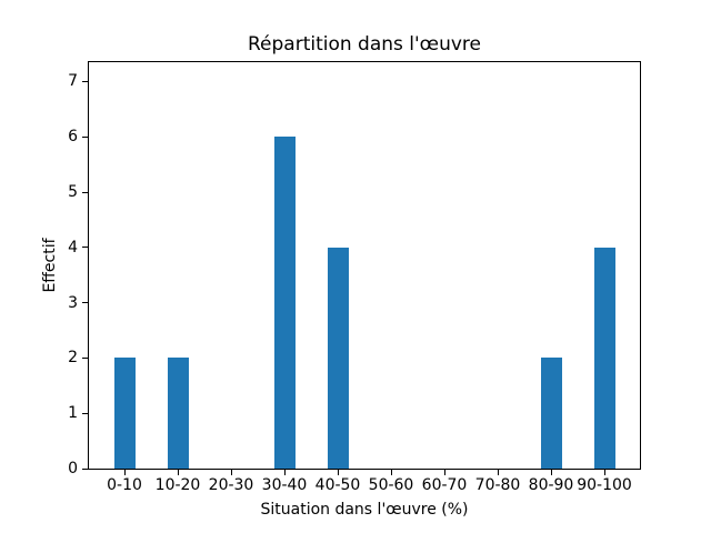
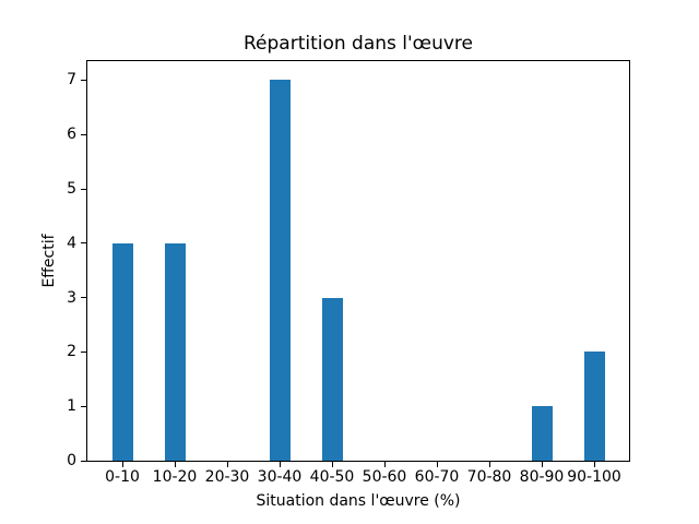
0-10: 2 -> 4
10-20: 2 -> 4
30-40: 6 -> 7
40-50: 4 -> 3
80-90: 2 -> 1
90-100: 4 -> 2
